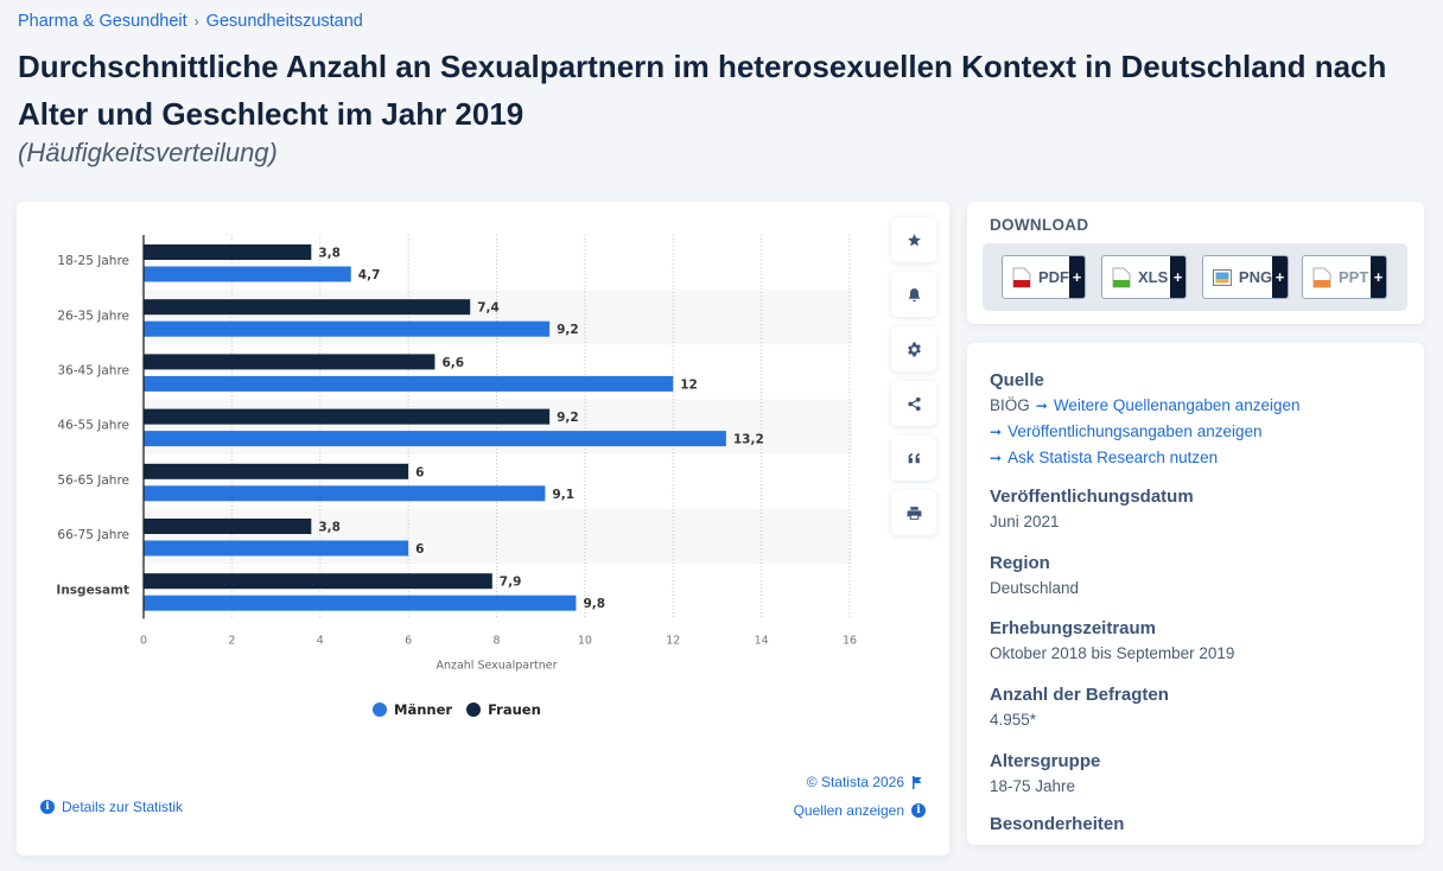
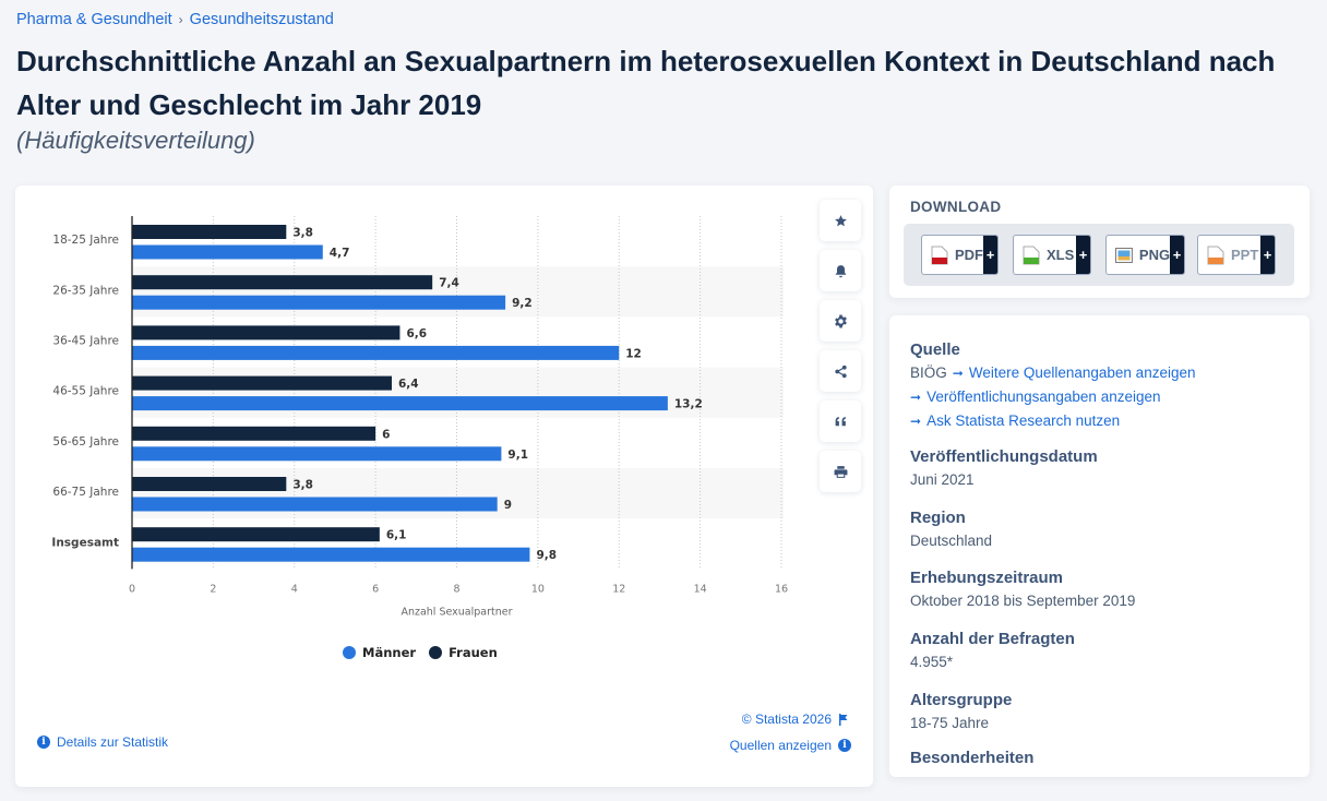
Frauen/46-55 Jahre: 9,2 -> 6,4
Männer/66-75 Jahre: 6 -> 9
Frauen/Insgesamt: 7,9 -> 6,1
